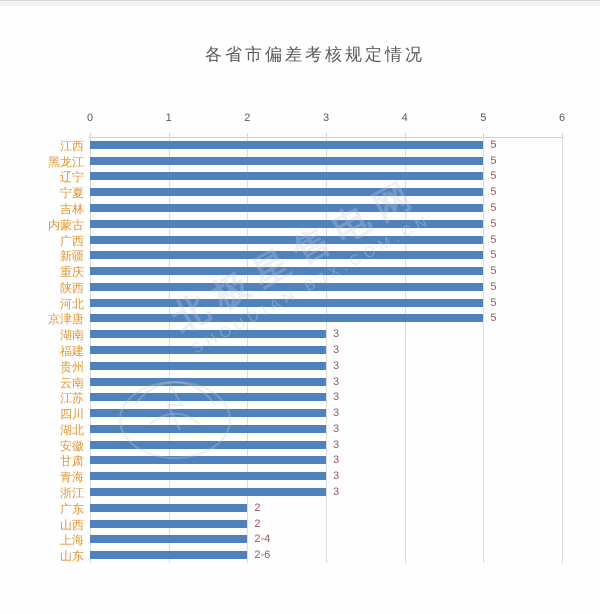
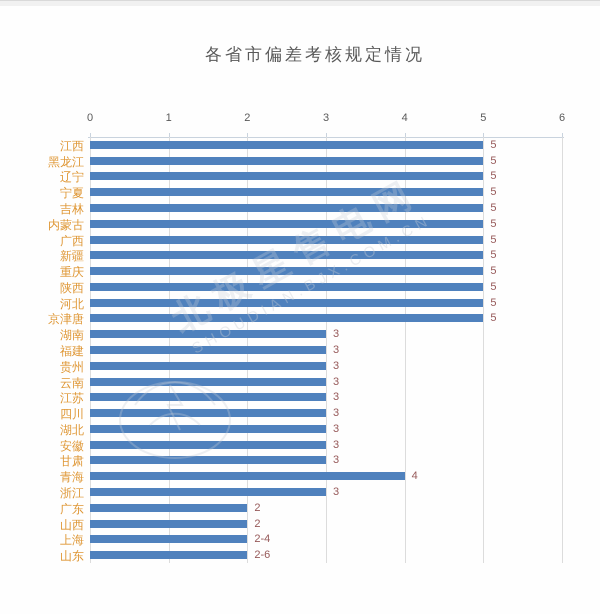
青海: 3 -> 4
